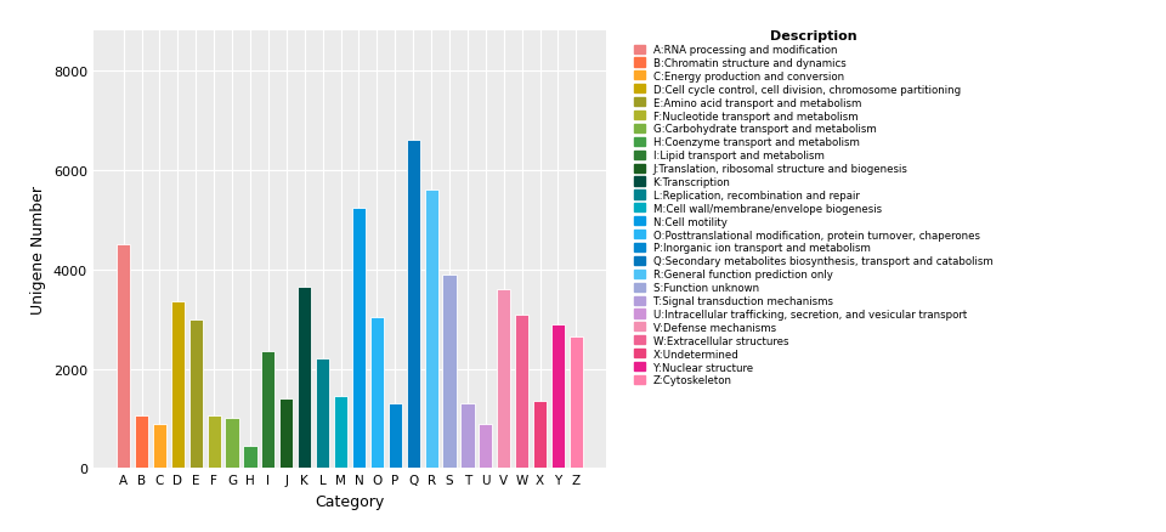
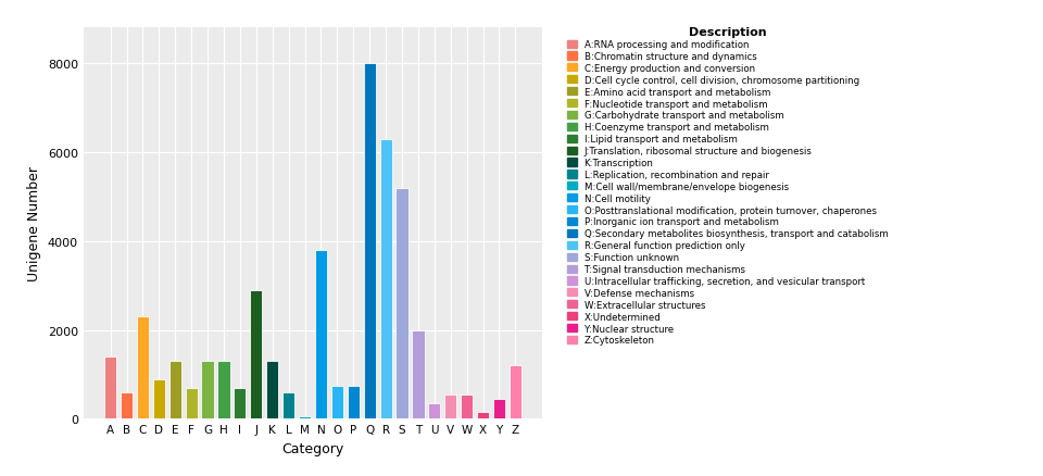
A: 4500 -> 1400
B: 1050 -> 600
C: 900 -> 2300
D: 3350 -> 900
E: 3000 -> 1300
F: 1050 -> 700
G: 1000 -> 1300
H: 450 -> 1300
I: 2350 -> 700
J: 1400 -> 2900
K: 3650 -> 1300
L: 2200 -> 600
M: 1450 -> 50
N: 5250 -> 3800
O: 3050 -> 750
P: 1300 -> 750
Q: 6600 -> 8000
R: 5600 -> 6300
S: 3900 -> 5200
T: 1300 -> 2000
U: 900 -> 350
V: 3600 -> 550
W: 3100 -> 550
X: 1350 -> 150
Y: 2900 -> 450
Z: 2650 -> 1200
